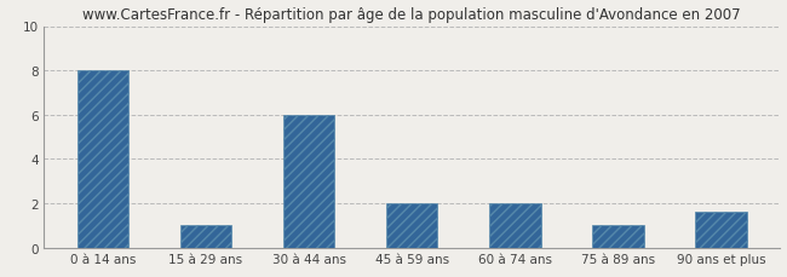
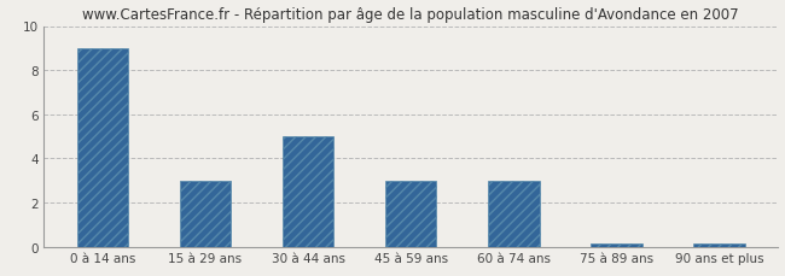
0 à 14 ans: 8.0 -> 9.0
15 à 29 ans: 1.0 -> 3.0
30 à 44 ans: 6.0 -> 5.0
45 à 59 ans: 2.0 -> 3.0
60 à 74 ans: 2.0 -> 3.0
75 à 89 ans: 1.0 -> 0.1
90 ans et plus: 1.6 -> 0.1
